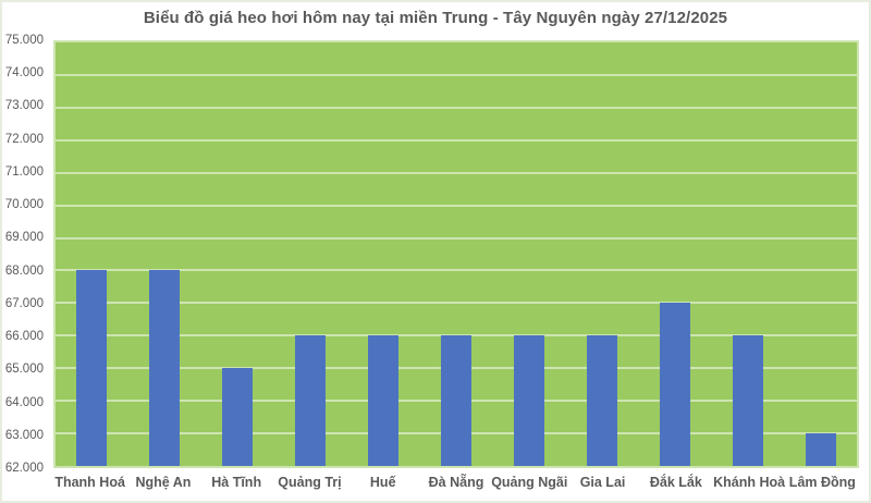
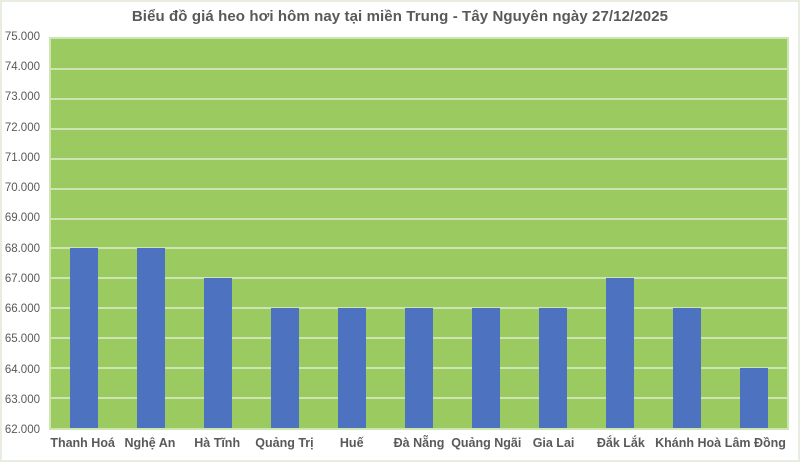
Hà Tĩnh: 65000 -> 67000
Lâm Đồng: 63000 -> 64000
